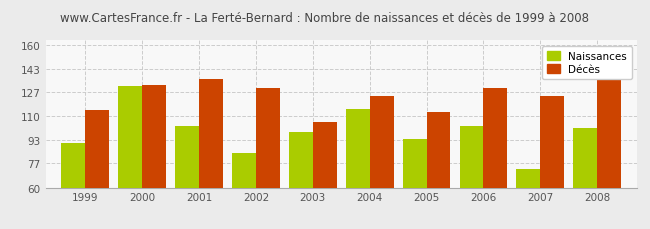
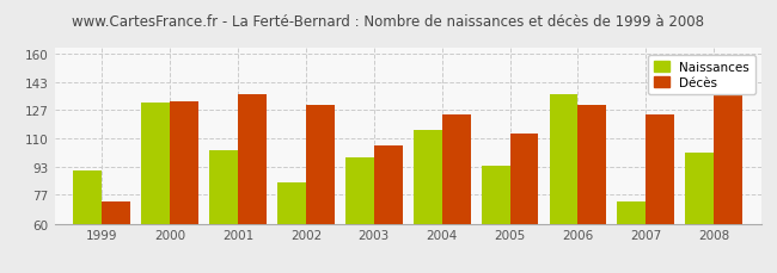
Décès/1999: 114 -> 73
Naissances/2006: 103 -> 136
